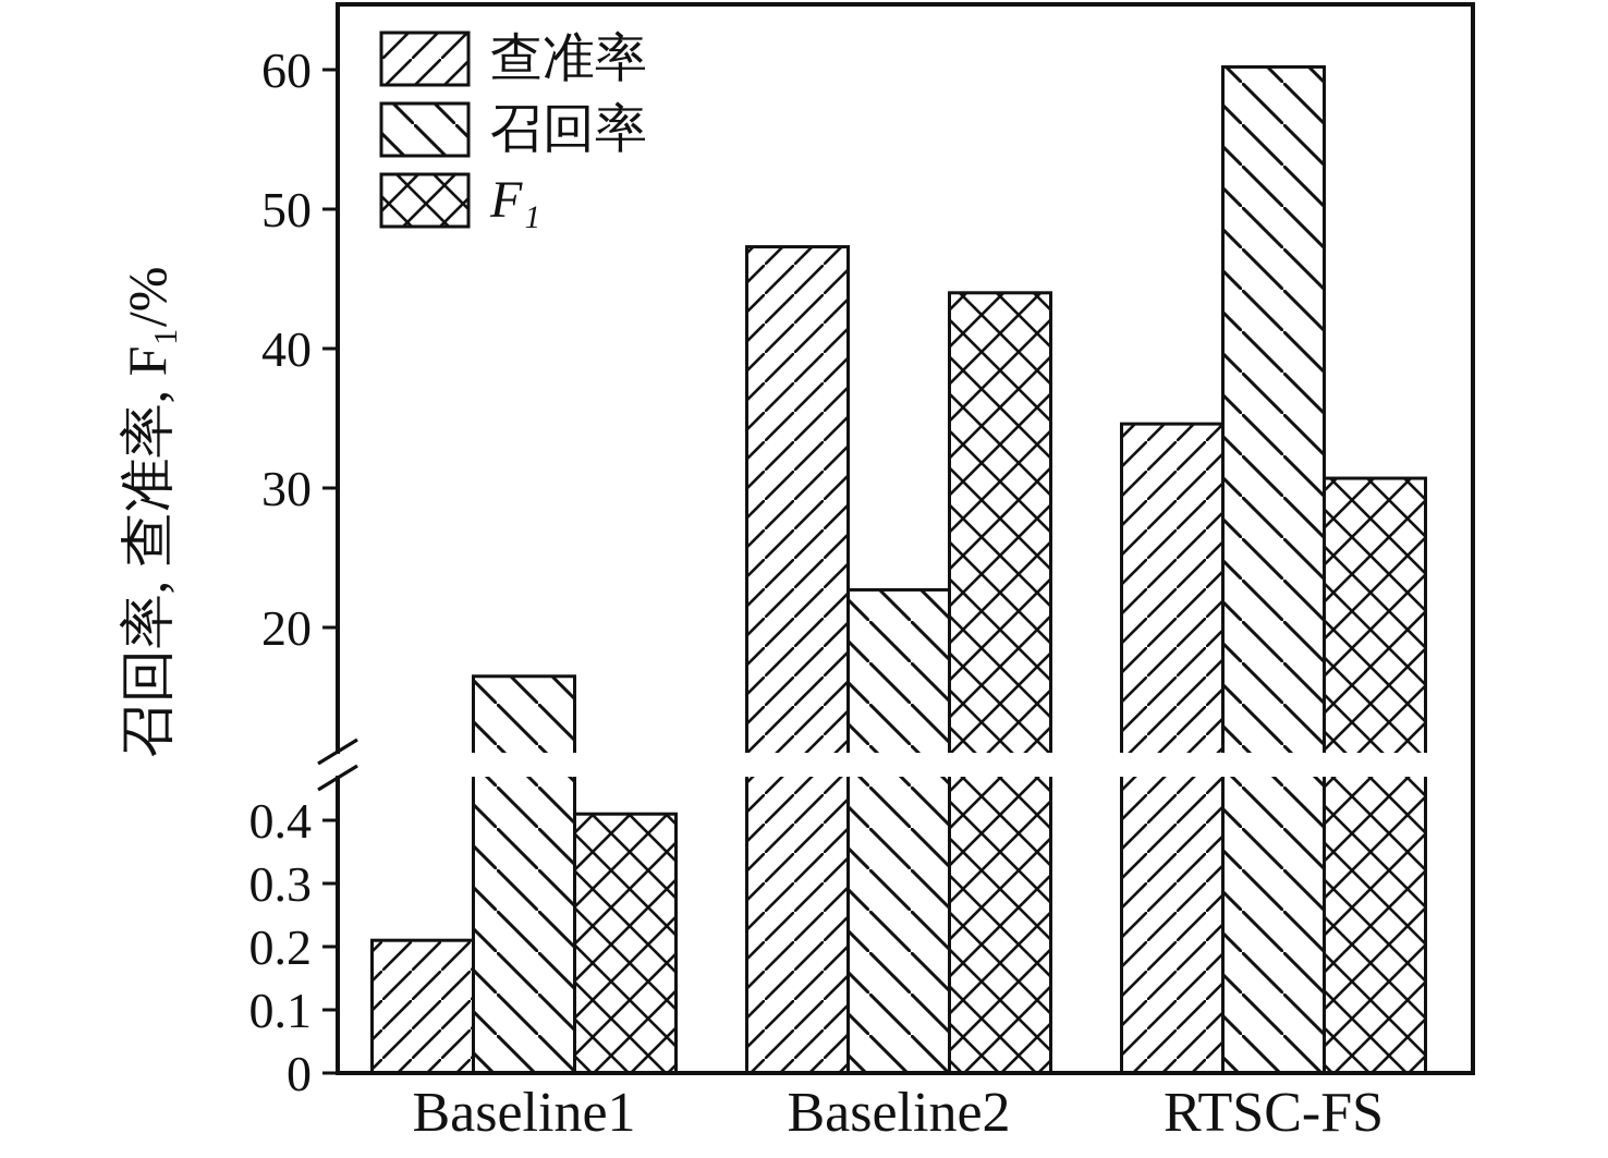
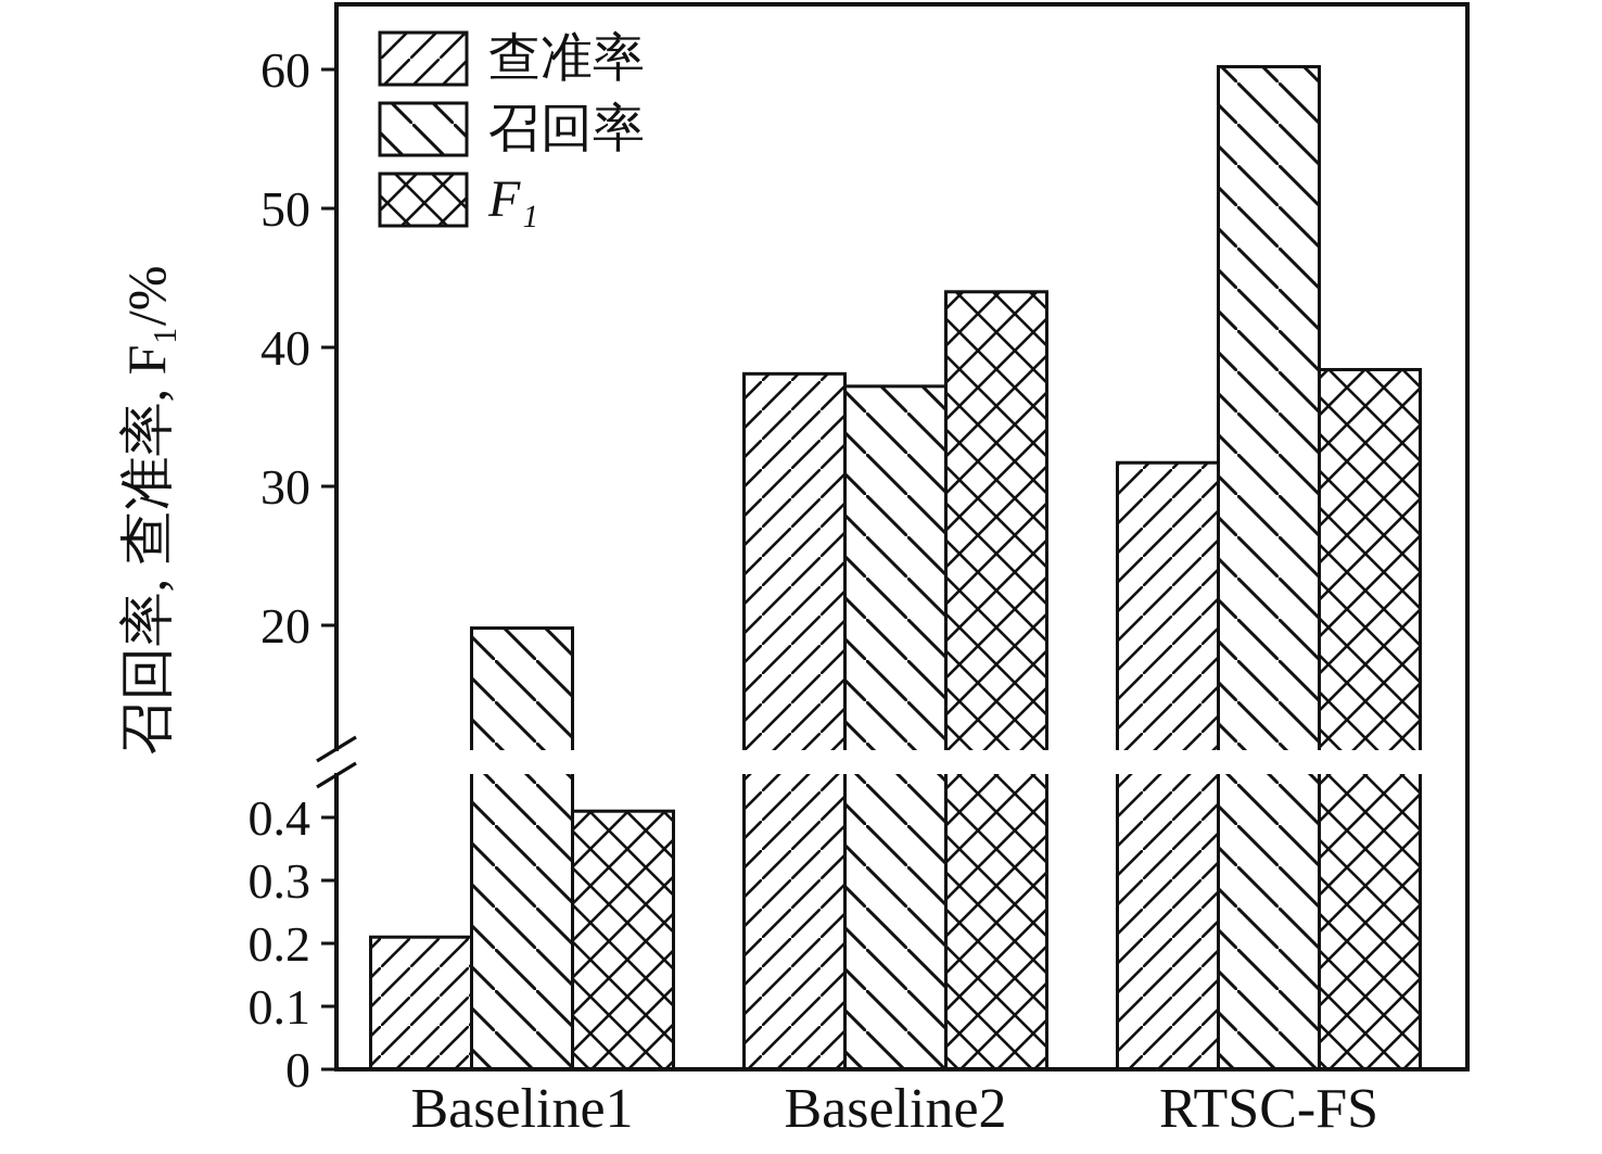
召回率/Baseline1: 16.5 -> 19.8
查准率/Baseline2: 47.3 -> 38.1
召回率/Baseline2: 22.7 -> 37.2
查准率/RTSC-FS: 34.6 -> 31.7
F₁/RTSC-FS: 30.7 -> 38.4
